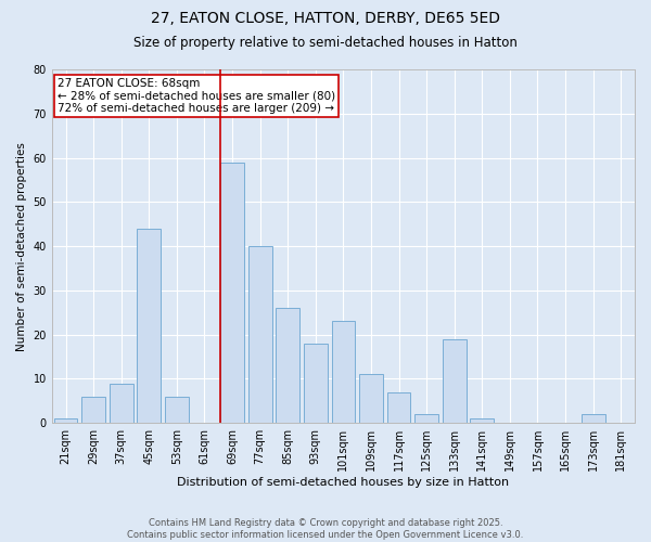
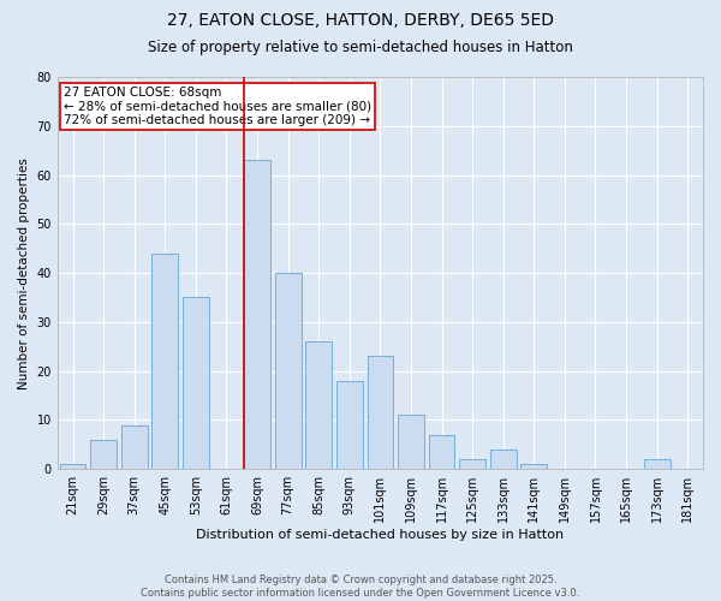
53sqm: 6 -> 35
69sqm: 59 -> 63
133sqm: 19 -> 4
